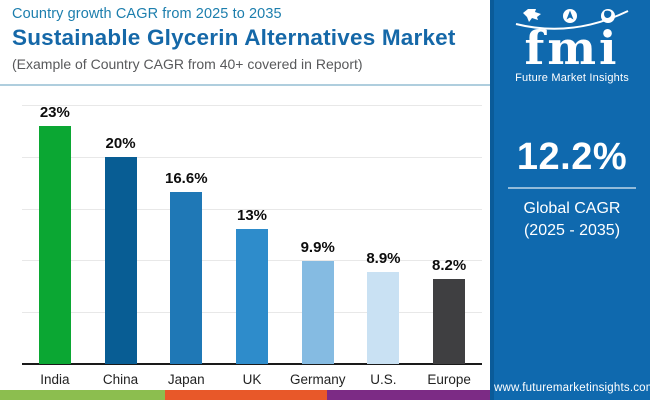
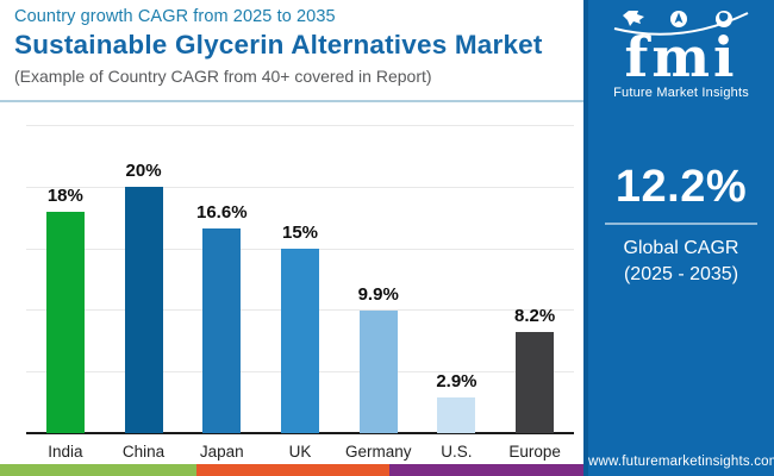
India: 23% -> 18%
UK: 13% -> 15%
U.S.: 8.9% -> 2.9%
